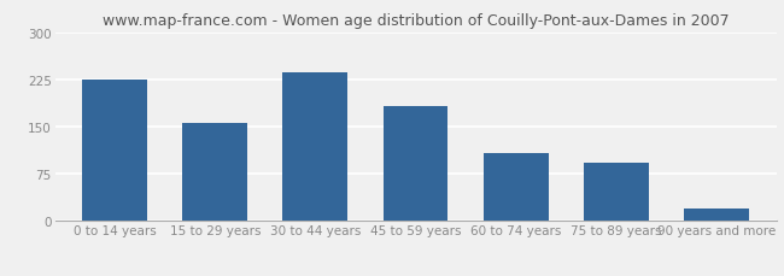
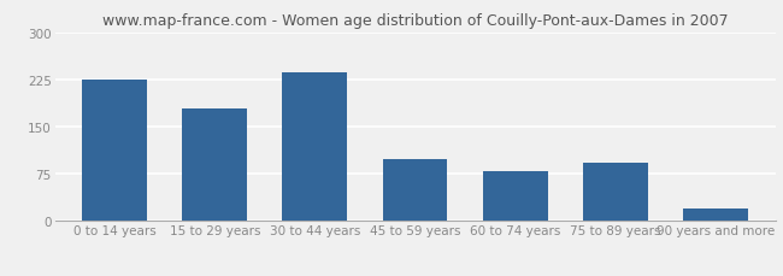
15 to 29 years: 155 -> 178
45 to 59 years: 183 -> 98
60 to 74 years: 107 -> 78
